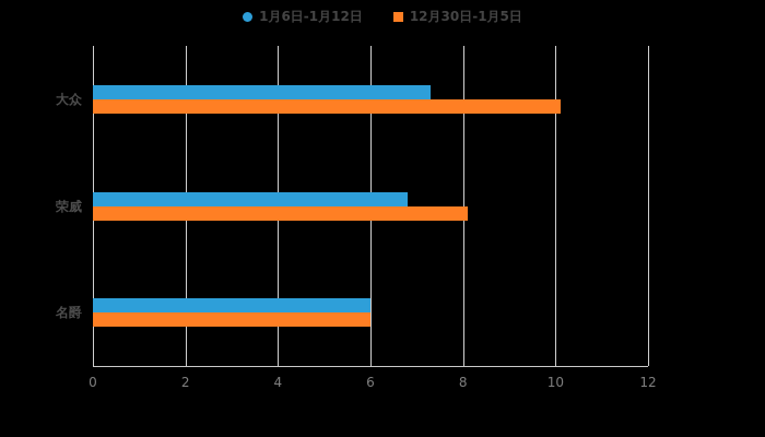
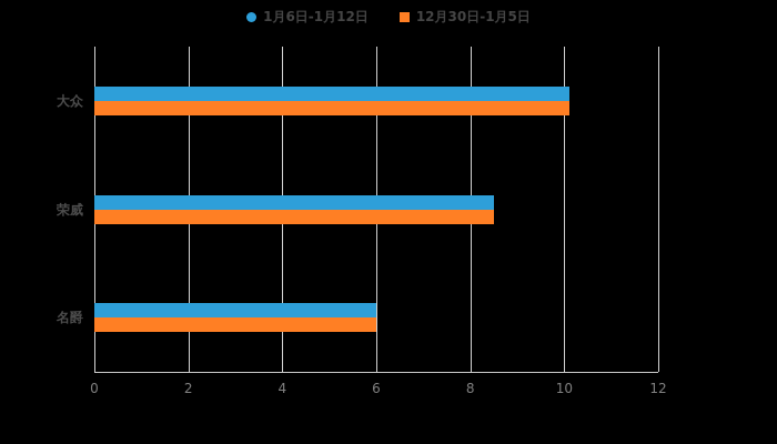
1月6日-1月12日/大众: 7.3 -> 10.1
1月6日-1月12日/荣威: 6.8 -> 8.5
12月30日-1月5日/荣威: 8.1 -> 8.5
